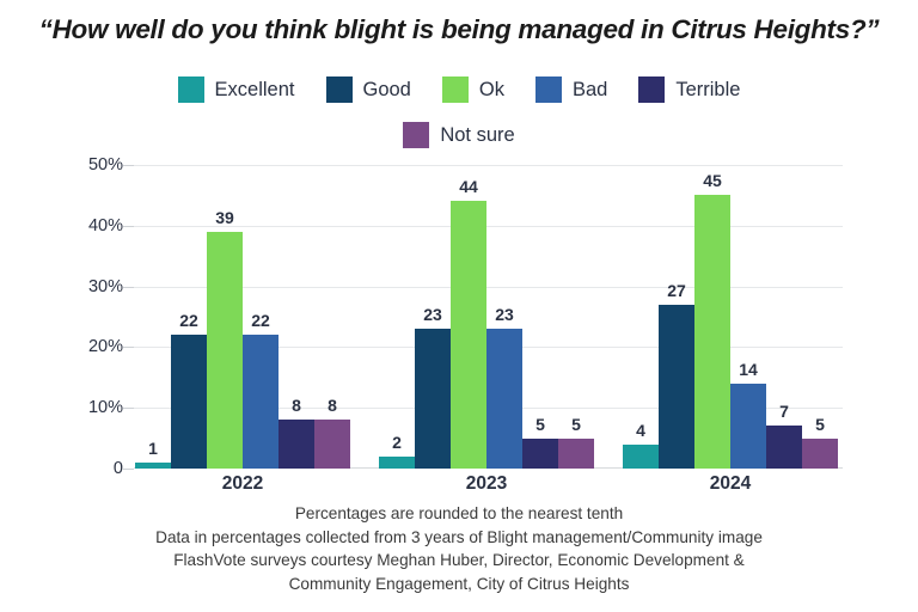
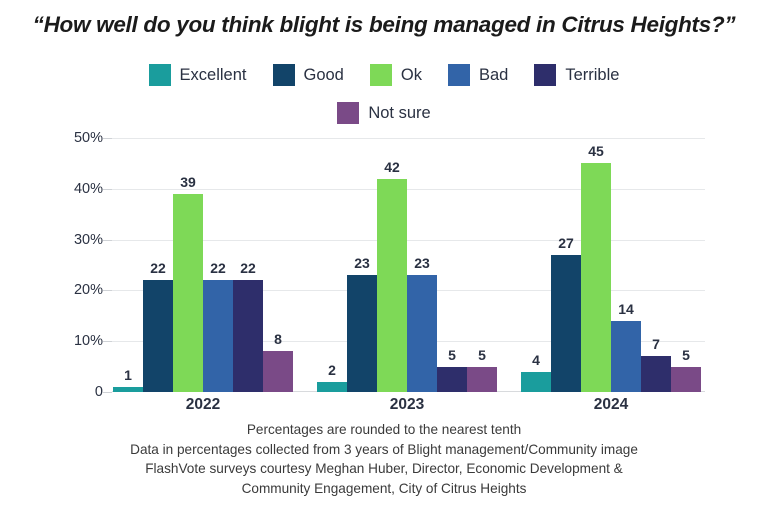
Terrible/2022: 8 -> 22
Ok/2023: 44 -> 42
